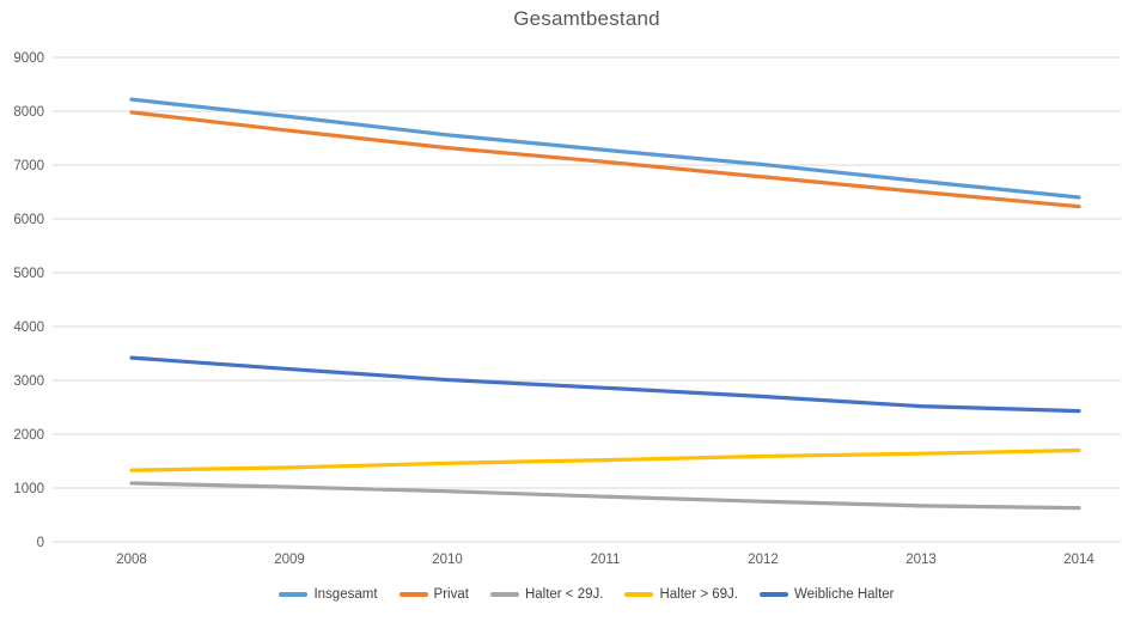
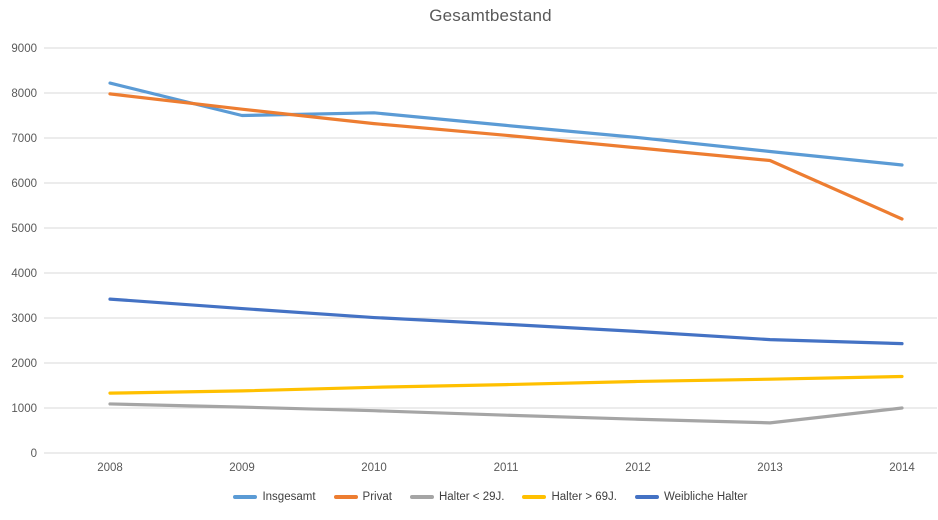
Insgesamt/2009: 7900 -> 7500
Privat/2014: 6200 -> 5200
Halter < 29J./2014: 600 -> 1000
